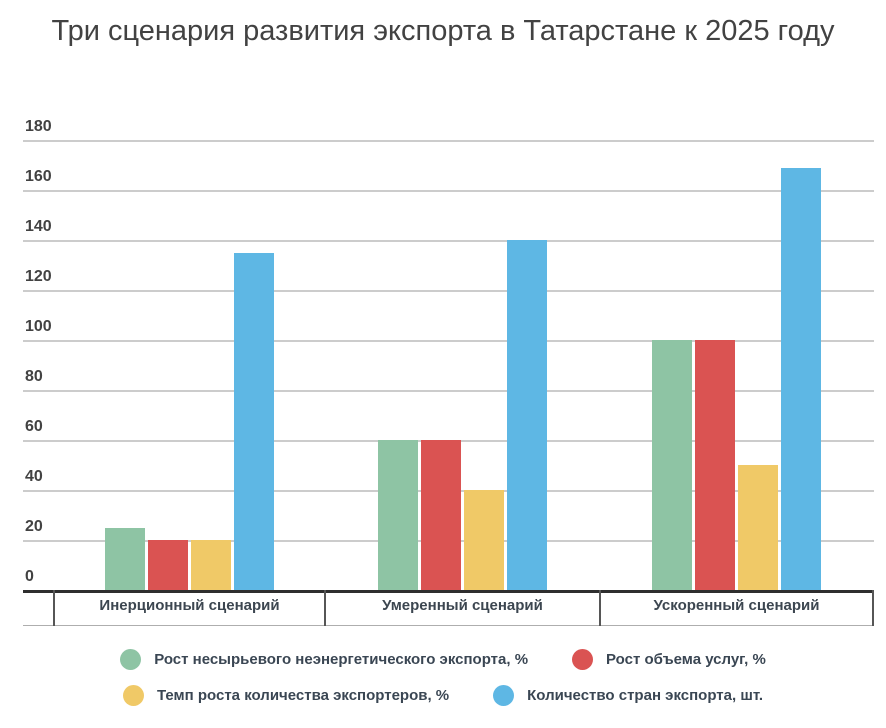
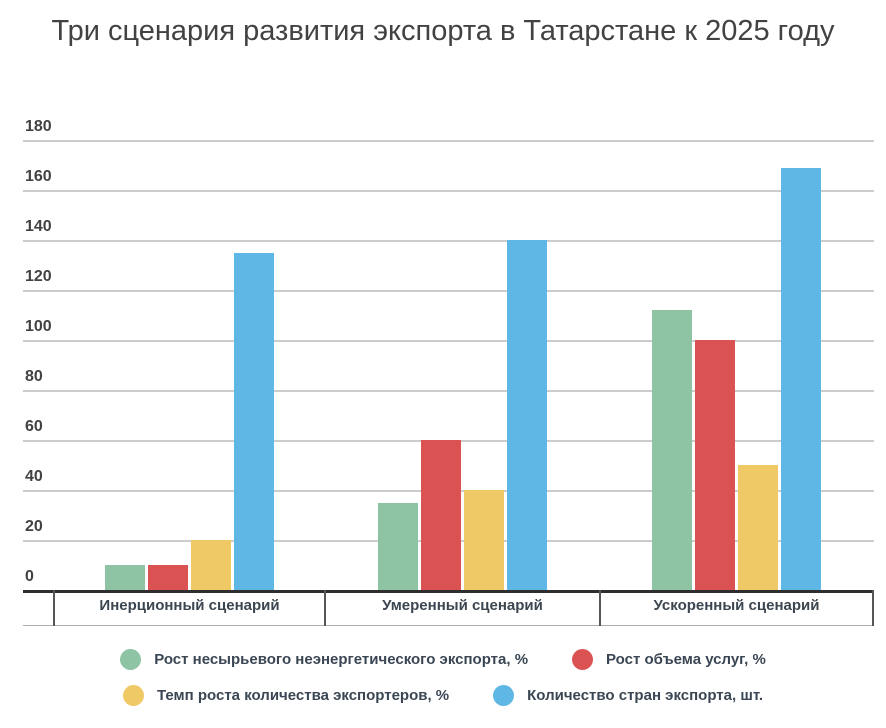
Рост несырьевого неэнергетического экспорта, %/Инерционный сценарий: 25 -> 10
Рост объема услуг, %/Инерционный сценарий: 20 -> 10
Рост несырьевого неэнергетического экспорта, %/Умеренный сценарий: 60 -> 35
Рост несырьевого неэнергетического экспорта, %/Ускоренный сценарий: 100 -> 112
